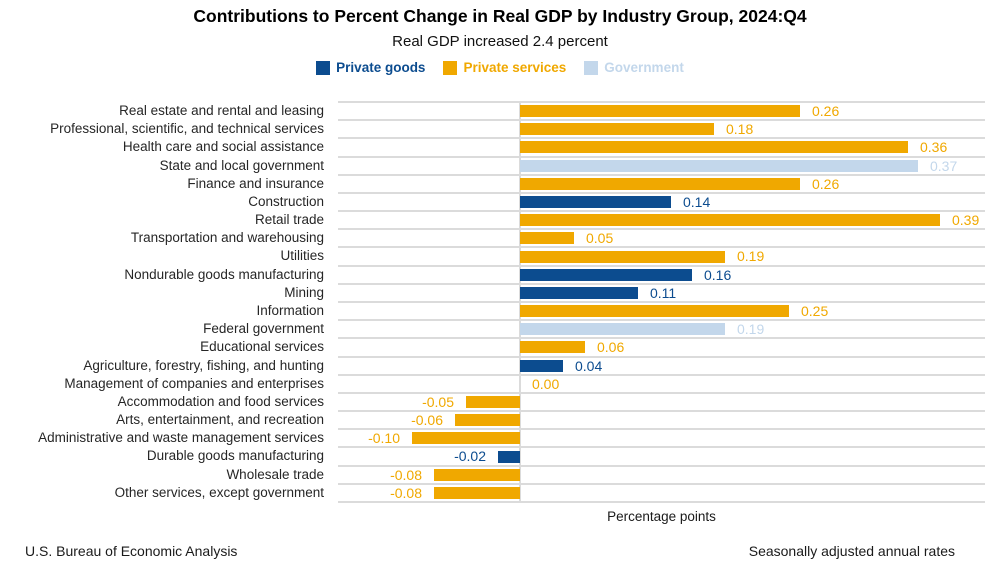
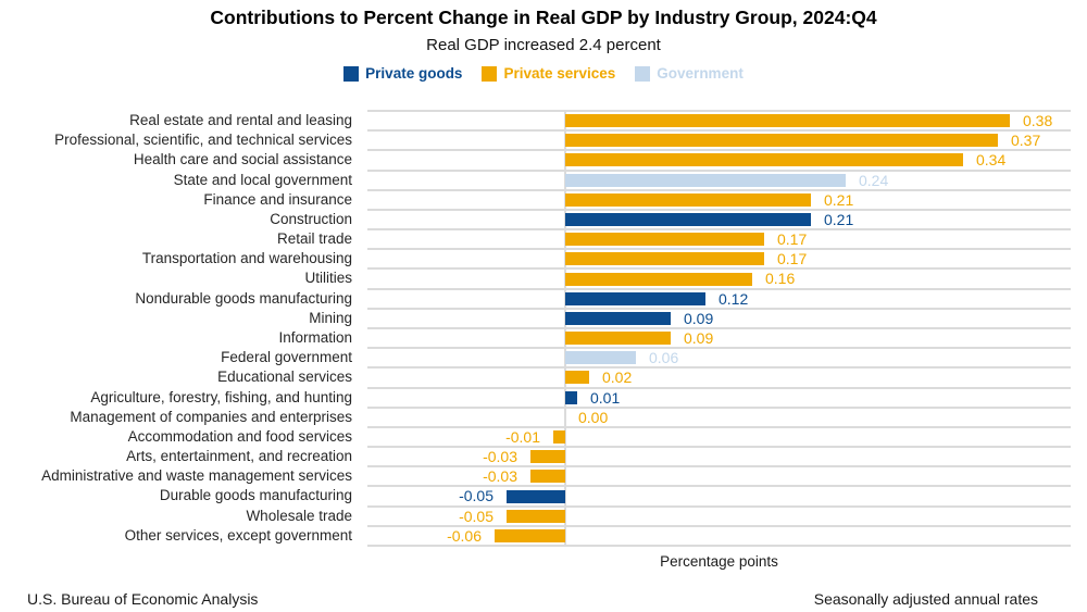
Real estate and rental and leasing: 0.26 -> 0.38
Professional, scientific, and technical services: 0.18 -> 0.37
Health care and social assistance: 0.36 -> 0.34
State and local government: 0.37 -> 0.24
Finance and insurance: 0.26 -> 0.21
Construction: 0.14 -> 0.21
Retail trade: 0.39 -> 0.17
Transportation and warehousing: 0.05 -> 0.17
Utilities: 0.19 -> 0.16
Nondurable goods manufacturing: 0.16 -> 0.12
Mining: 0.11 -> 0.09
Information: 0.25 -> 0.09
Federal government: 0.19 -> 0.06
Educational services: 0.06 -> 0.02
Agriculture, forestry, fishing, and hunting: 0.04 -> 0.01
Accommodation and food services: -0.05 -> -0.01
Arts, entertainment, and recreation: -0.06 -> -0.03
Administrative and waste management services: -0.10 -> -0.03
Durable goods manufacturing: -0.02 -> -0.05
Wholesale trade: -0.08 -> -0.05
Other services, except government: -0.08 -> -0.06
